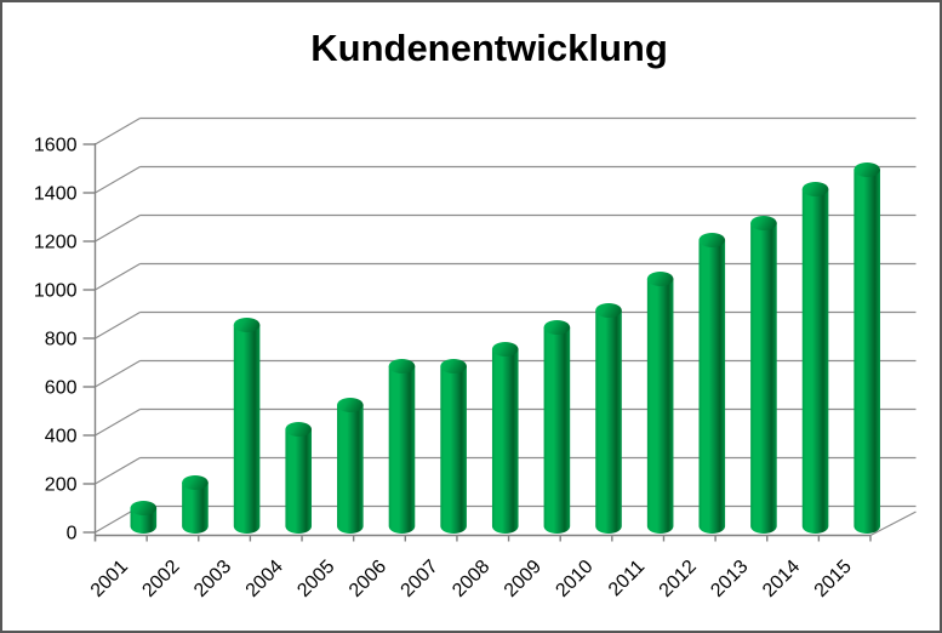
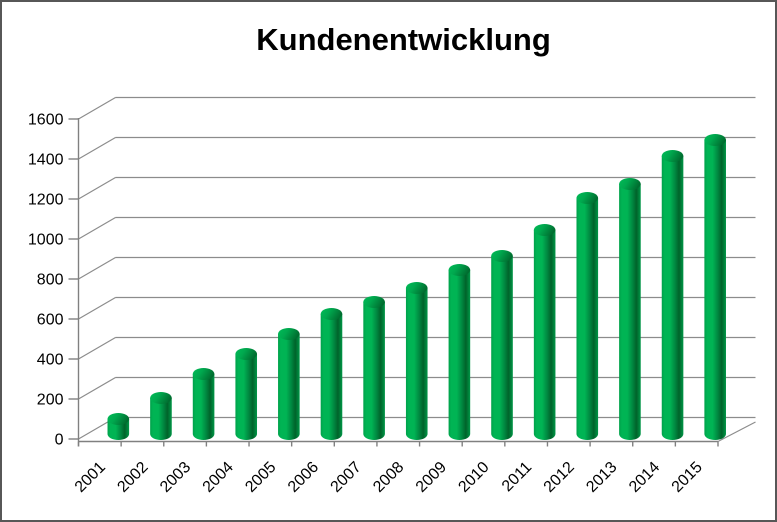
2003: 830 -> 300
2006: 660 -> 600
